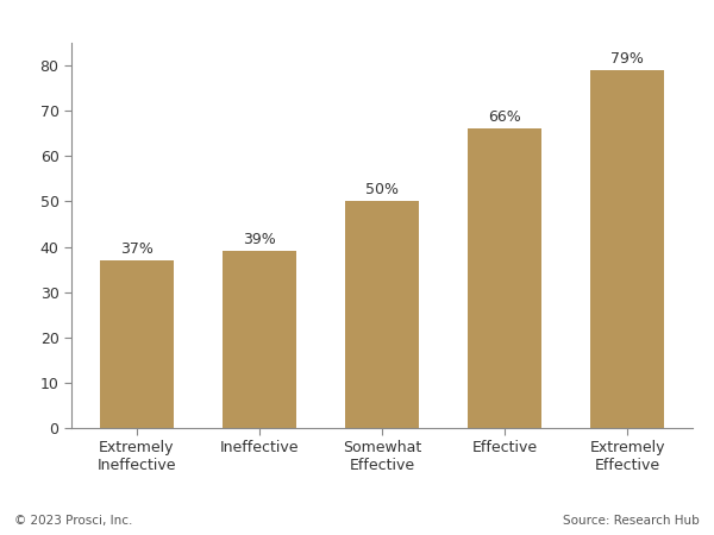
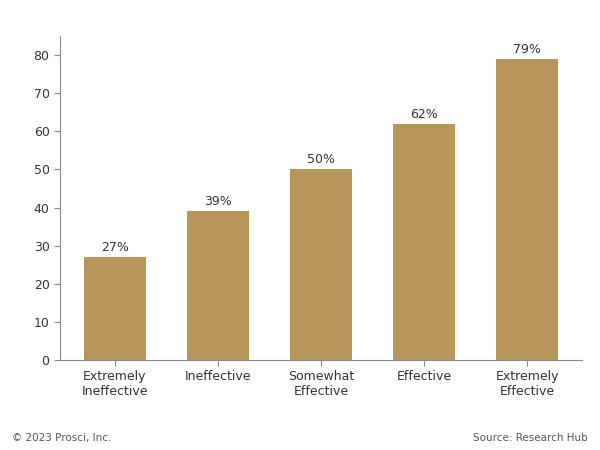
Extremely Ineffective: 37% -> 27%
Effective: 66% -> 62%
